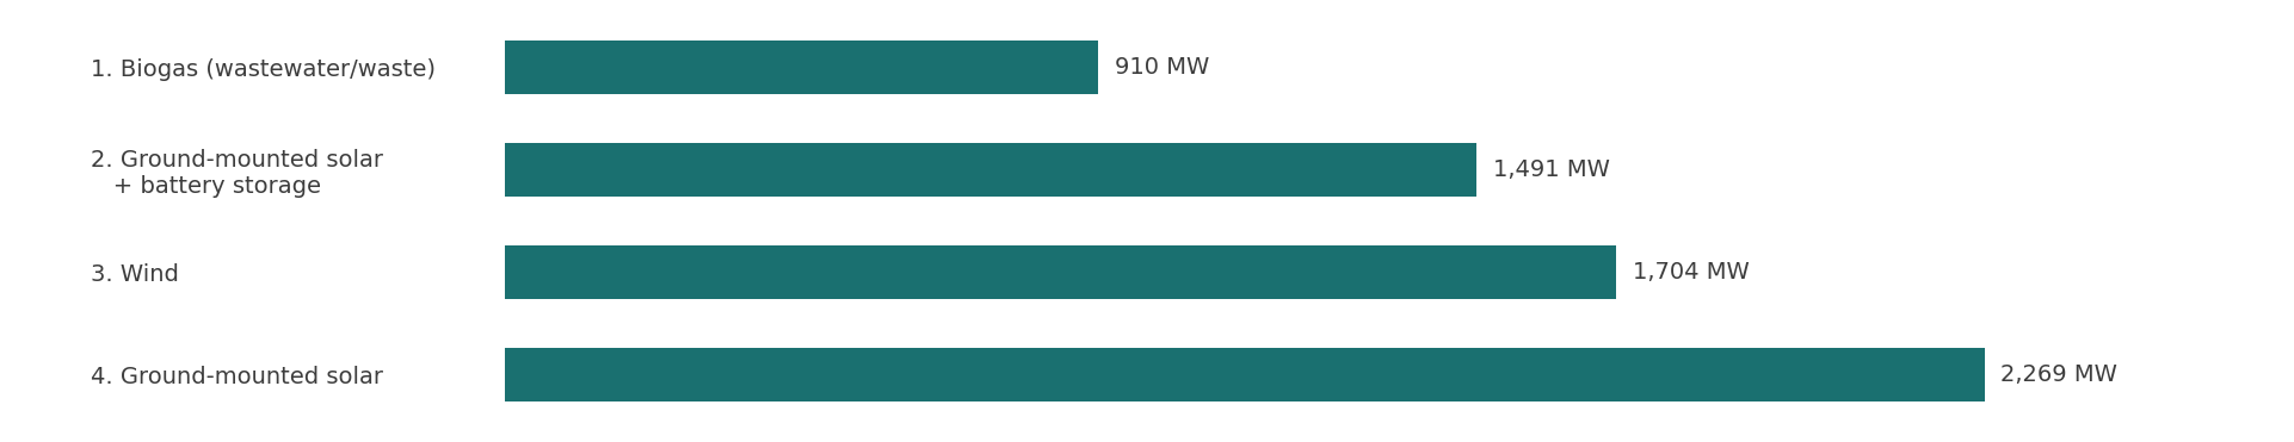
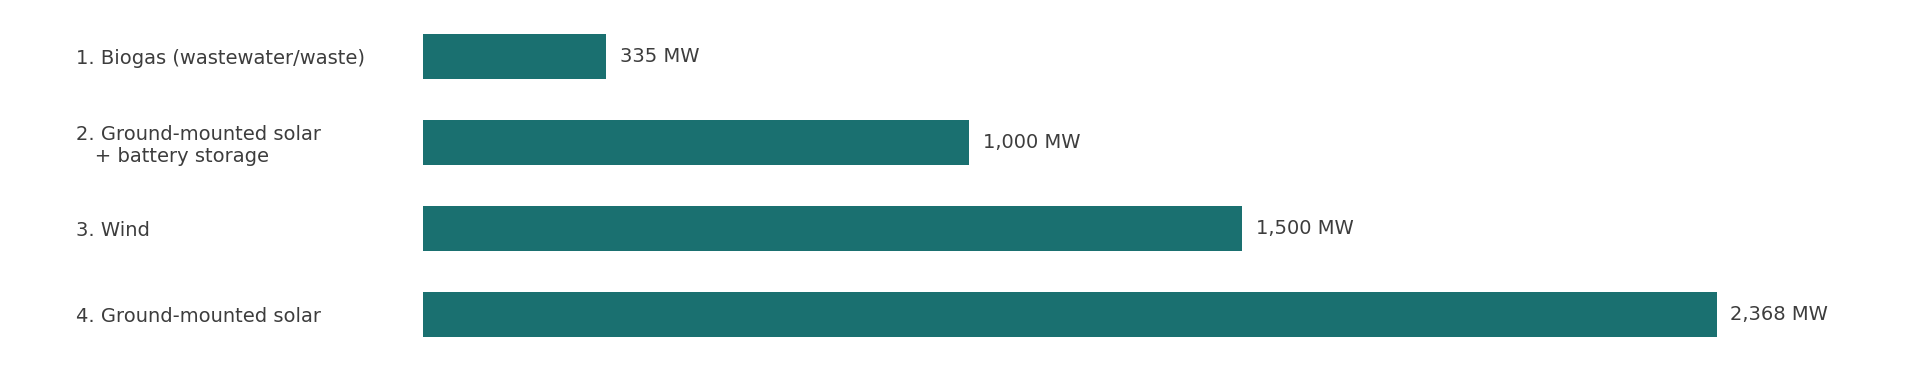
1. Biogas (wastewater/waste): 910 -> 335
2. Ground-mounted solar + battery storage: 1,491 -> 1,000
3. Wind: 1,704 -> 1,500
4. Ground-mounted solar: 2,269 -> 2,368
